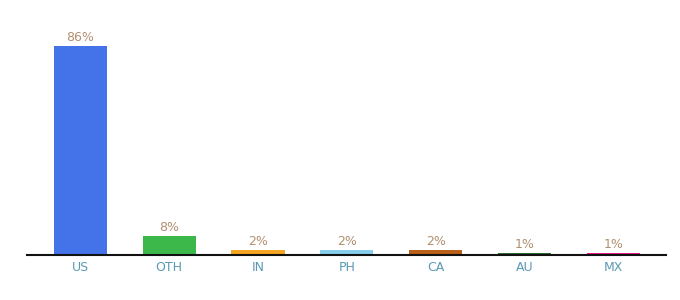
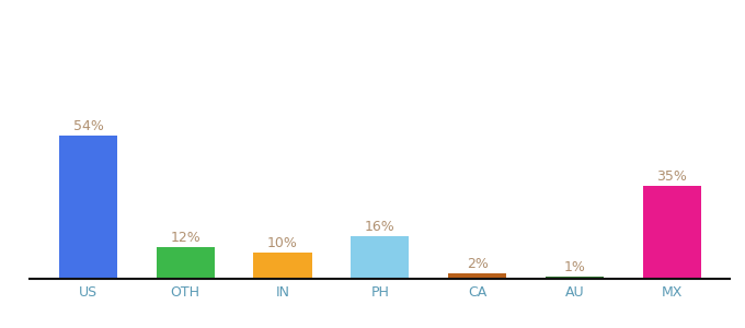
US: 86% -> 54%
OTH: 8% -> 12%
IN: 2% -> 10%
PH: 2% -> 16%
MX: 1% -> 35%
